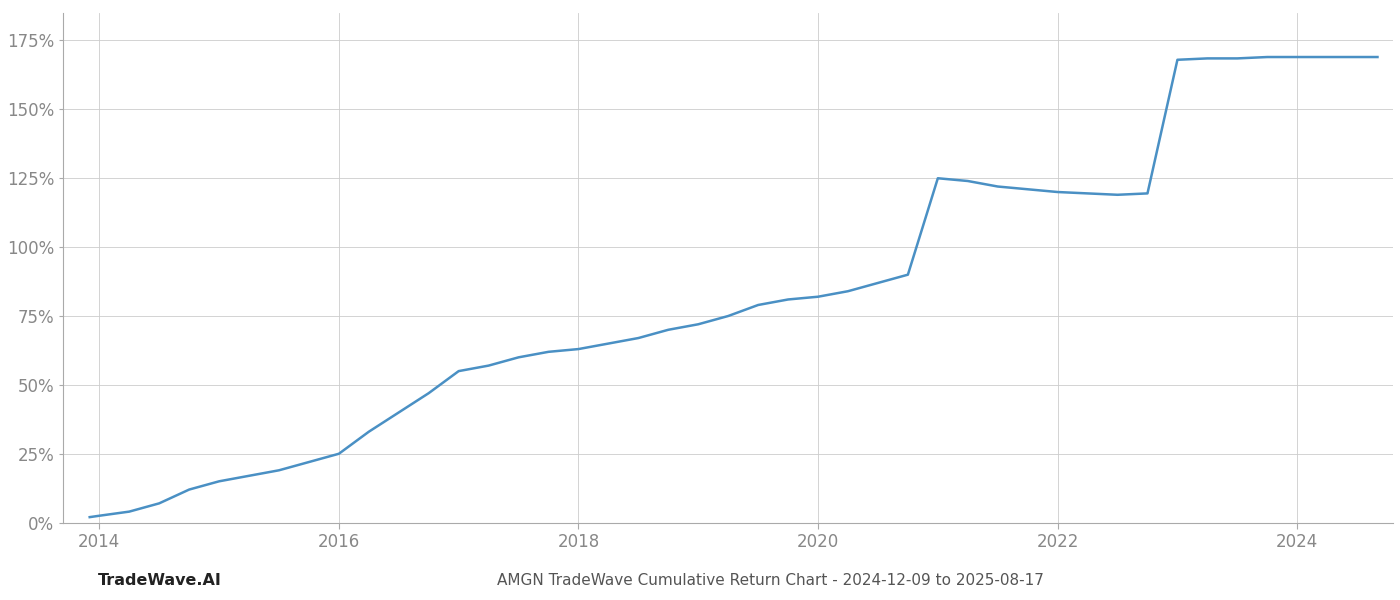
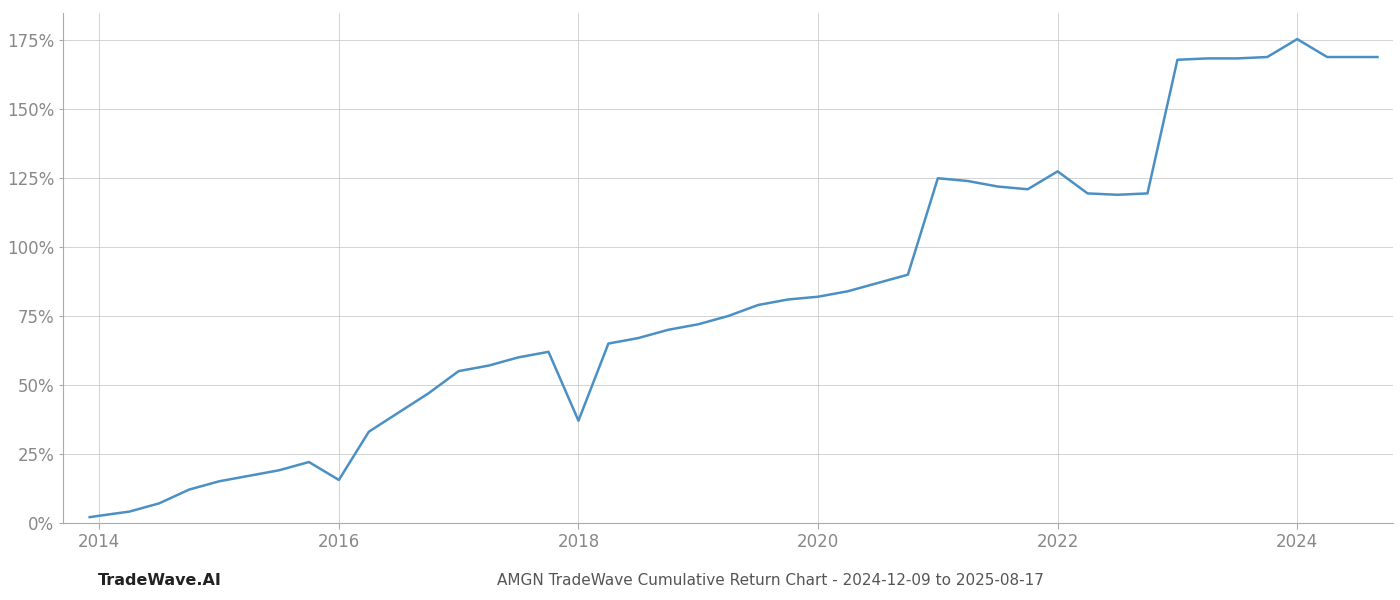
2016: 25.0% -> 15.5%
2018: 63.0% -> 37.0%
2022: 120.0% -> 127.5%
2024: 169.0% -> 175.5%
